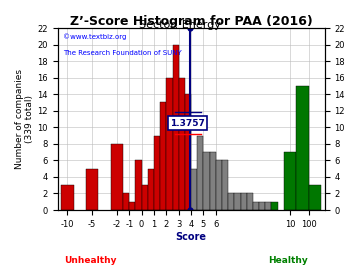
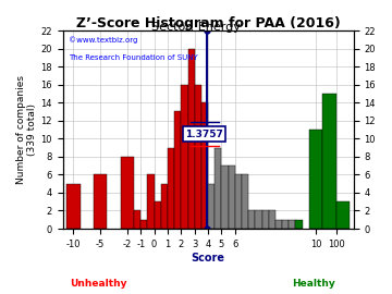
-10: 3 -> 5
-5: 5 -> 6
10: 7 -> 11
